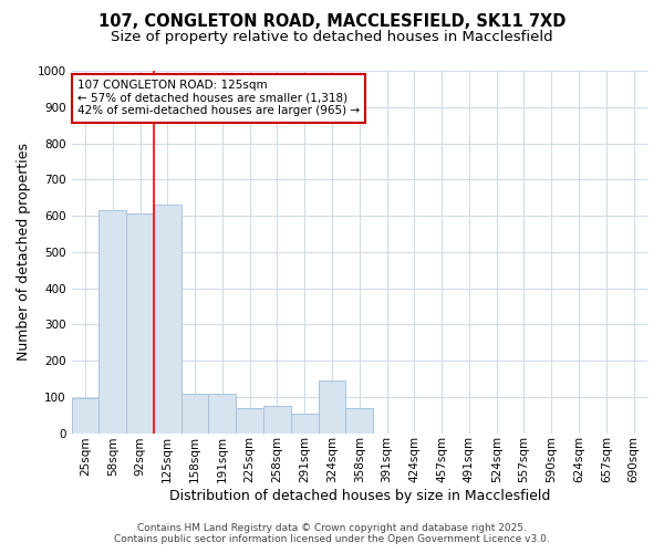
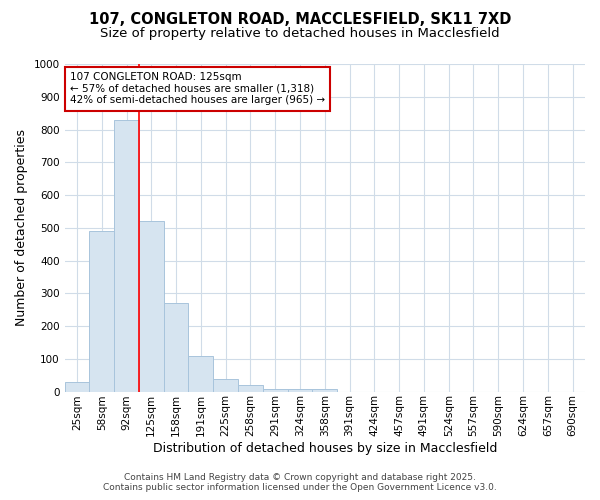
25sqm: 95 -> 30
58sqm: 615 -> 490
92sqm: 605 -> 830
125sqm: 630 -> 520
158sqm: 110 -> 270
225sqm: 70 -> 37
258sqm: 75 -> 20
291sqm: 55 -> 8
324sqm: 145 -> 8
358sqm: 70 -> 8
